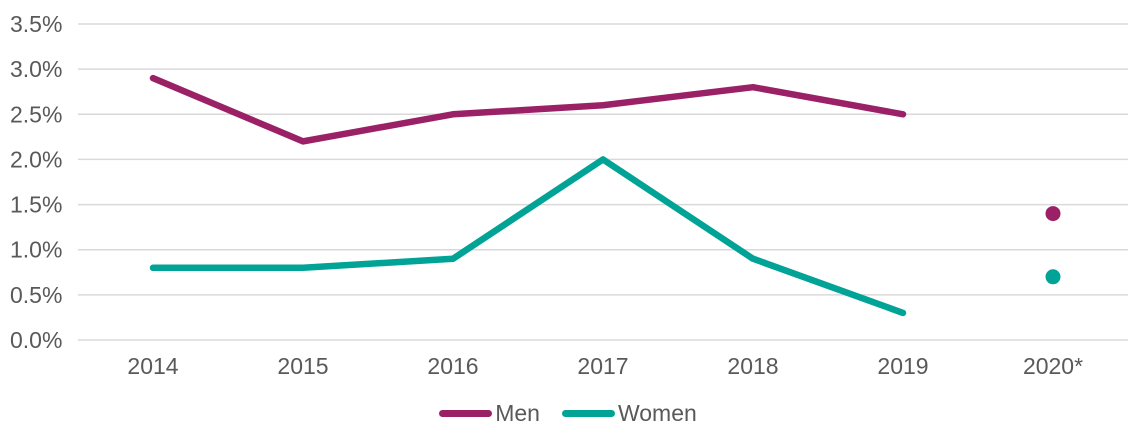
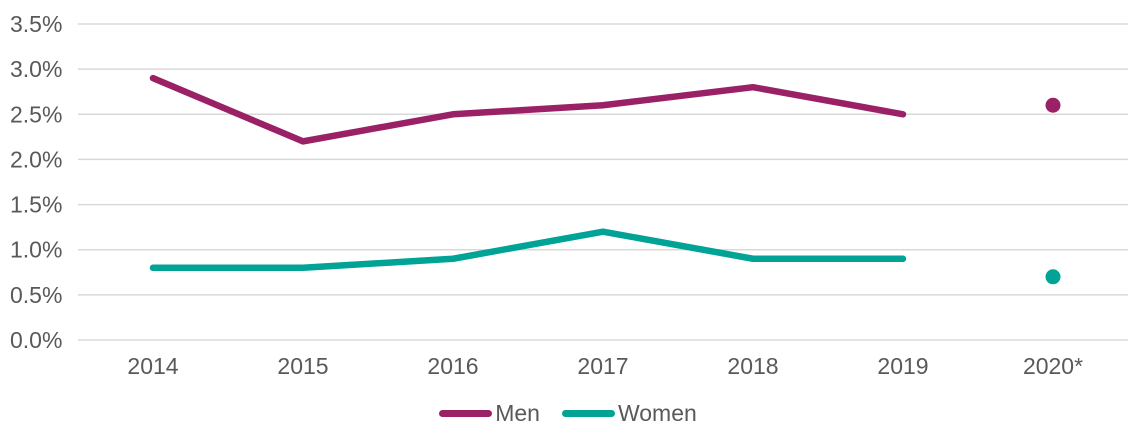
Women/2017: 2.0% -> 1.2%
Women/2019: 0.3% -> 0.9%
Men/2020*: 1.4% -> 2.6%
